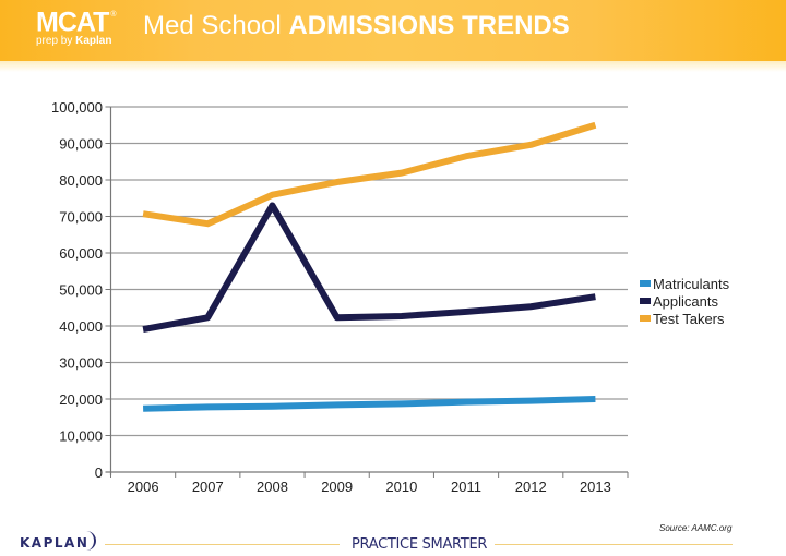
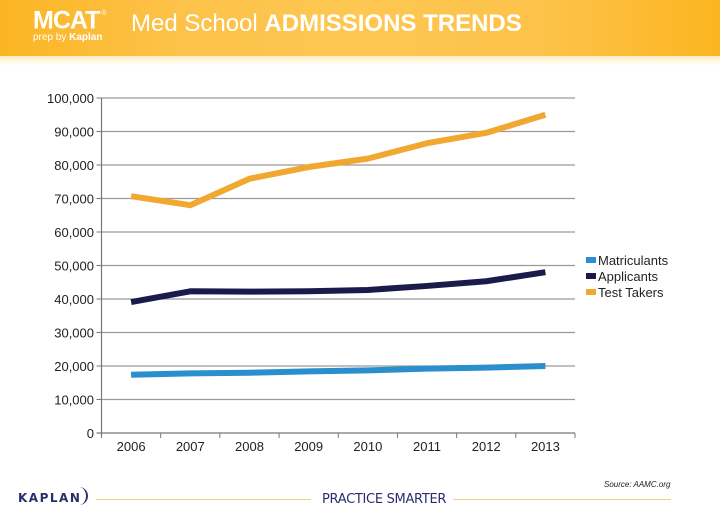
Applicants/2008: 73000 -> 42000
